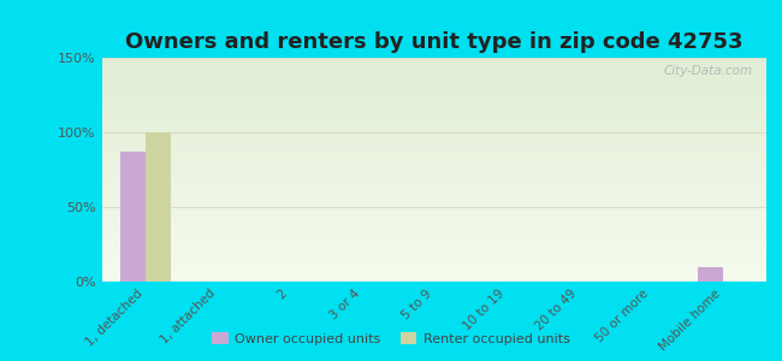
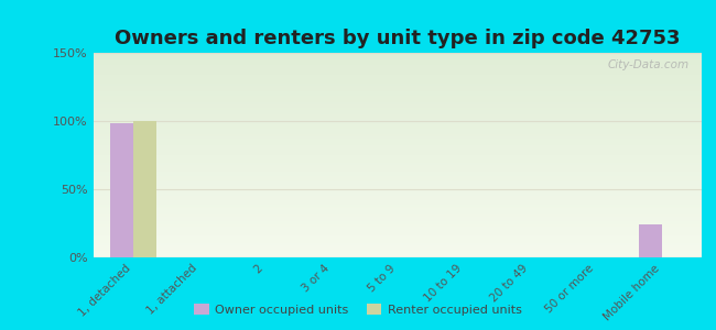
Owner occupied units/1, detached: 87% -> 98%
Owner occupied units/Mobile home: 10% -> 24%
